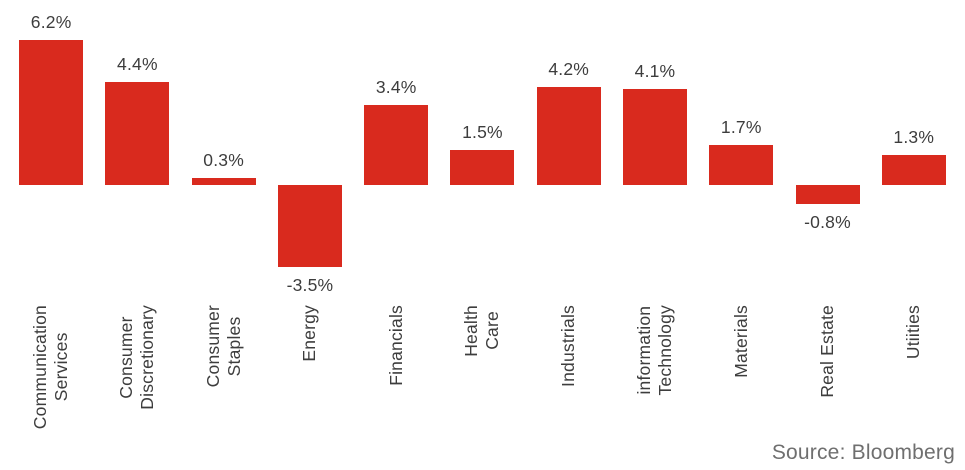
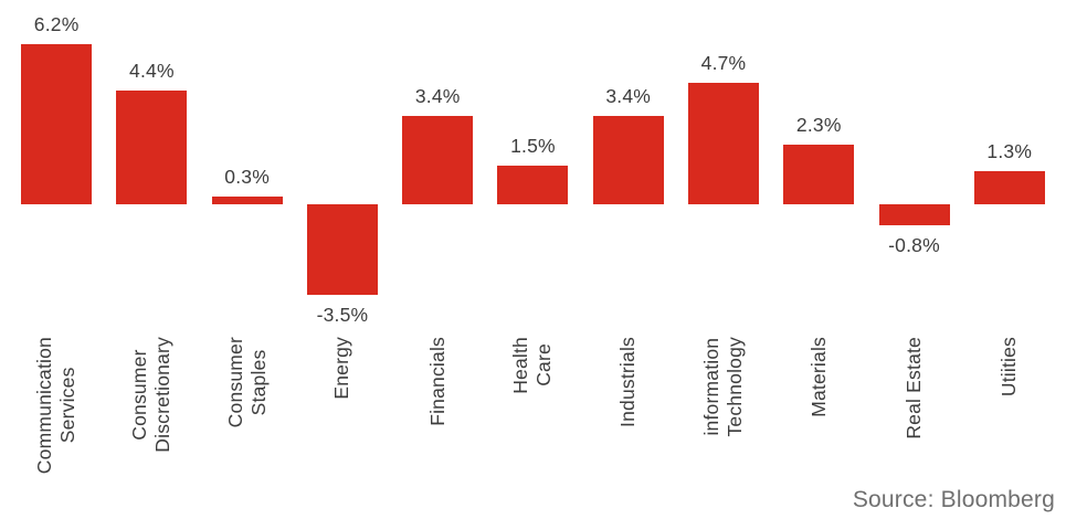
Industrials: 4.2% -> 3.4%
information Technology: 4.1% -> 4.7%
Materials: 1.7% -> 2.3%
